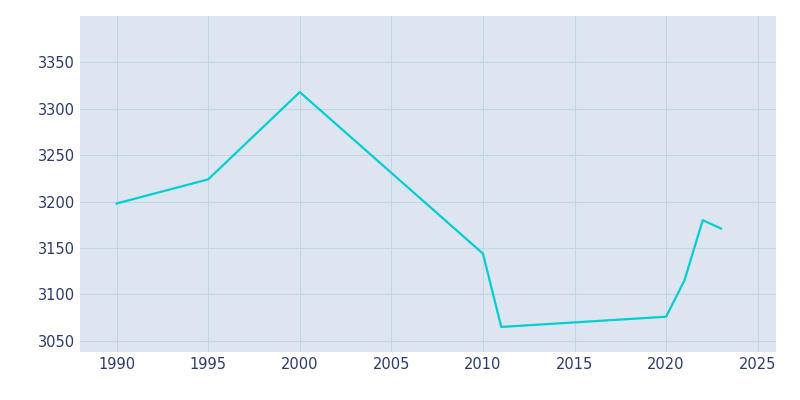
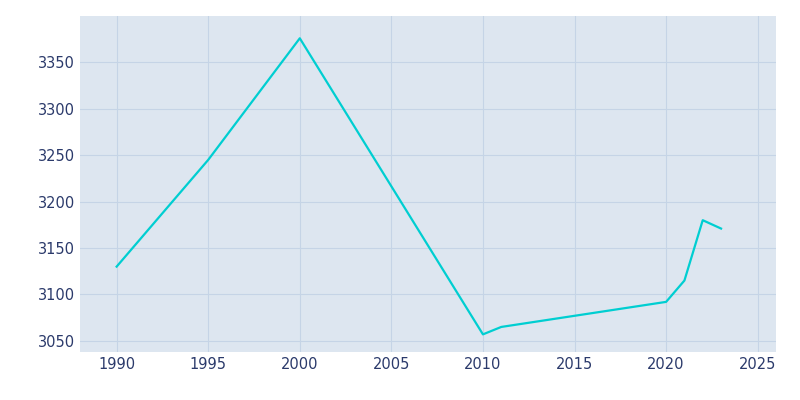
1990: 3198 -> 3130
1995: 3224 -> 3245
2000: 3318 -> 3376
2010: 3144 -> 3057
2020: 3076 -> 3092
